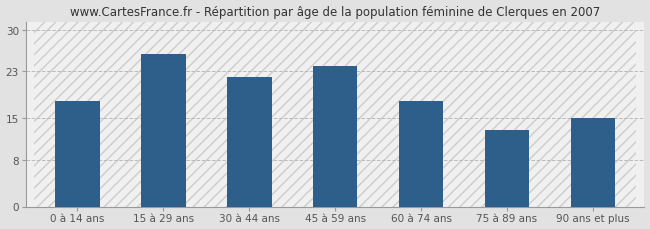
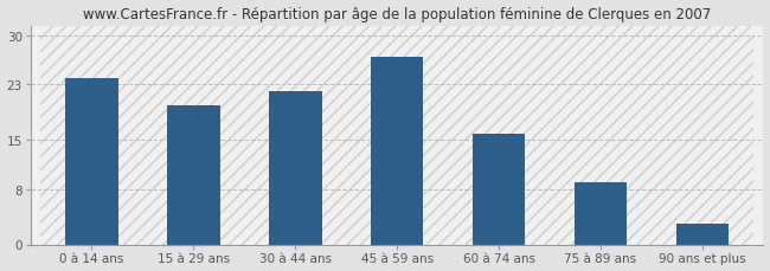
0 à 14 ans: 18 -> 24
15 à 29 ans: 26 -> 20
45 à 59 ans: 24 -> 27
60 à 74 ans: 18 -> 16
75 à 89 ans: 13 -> 9
90 ans et plus: 15 -> 3
